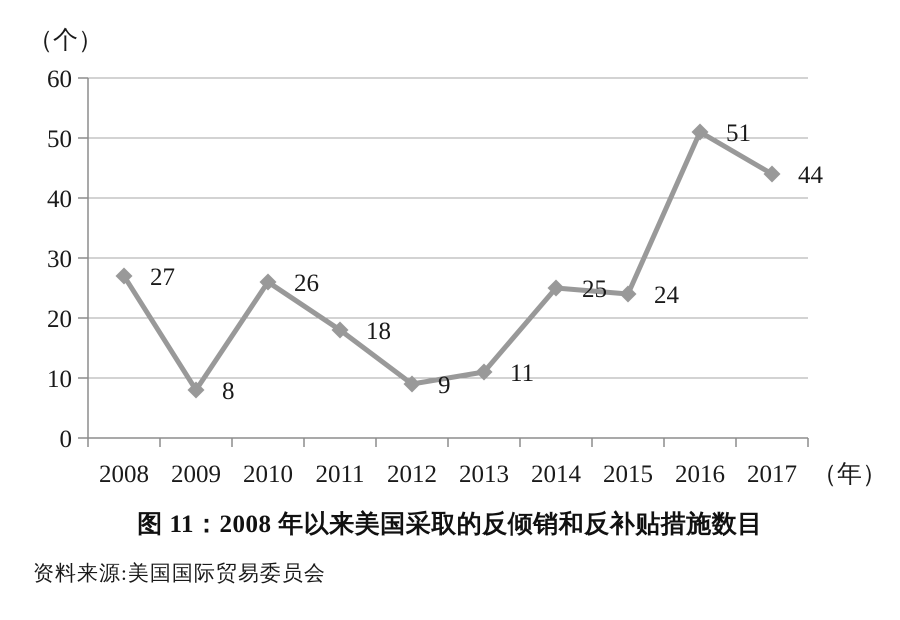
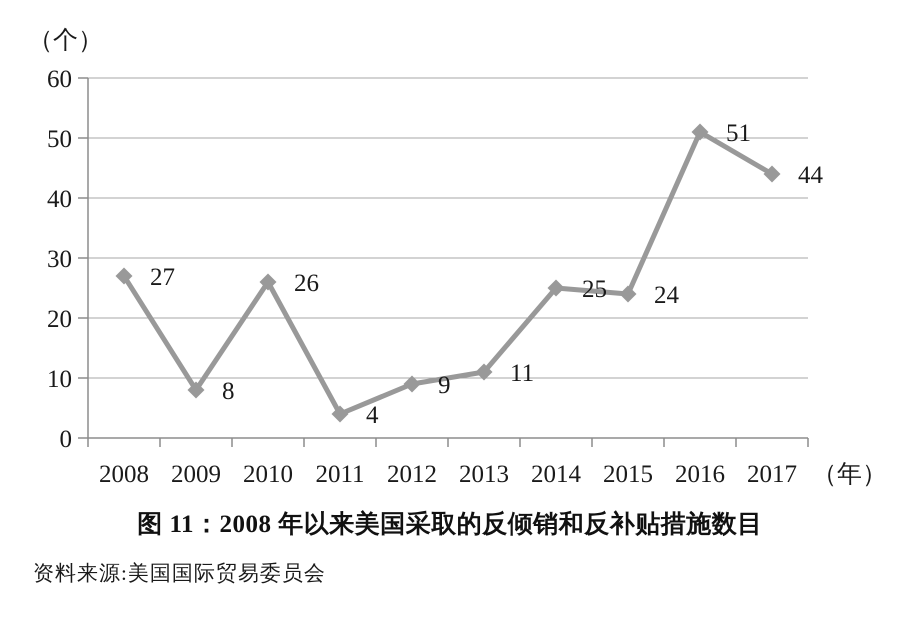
2011: 18 -> 4
